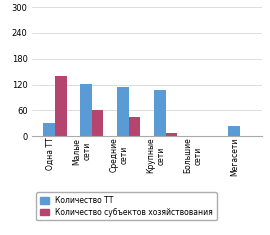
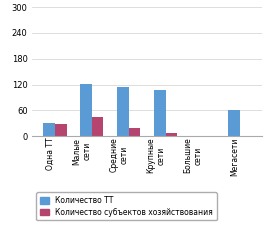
Количество субъектов хозяйствования/Одна ТТ: 140 -> 28
Количество субъектов хозяйствования/Малые сети: 60 -> 44
Количество субъектов хозяйствования/Средние сети: 45 -> 20
Количество ТТ/Мегасети: 25 -> 60
